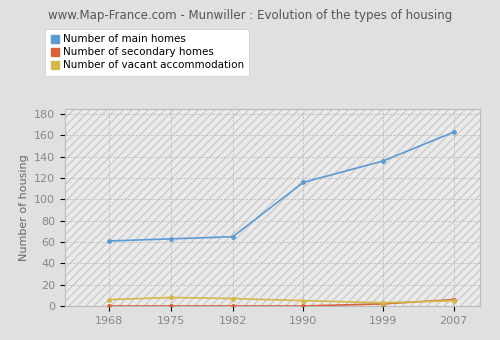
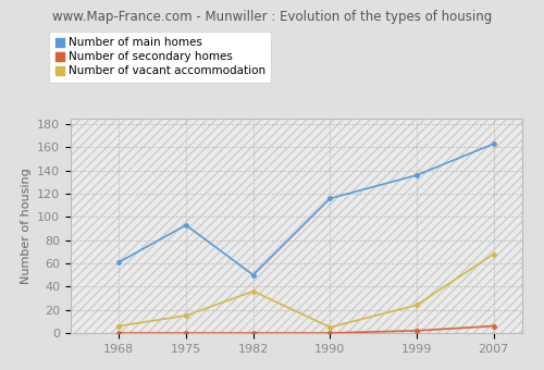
Number of main homes/1975: 63 -> 93
Number of vacant accommodation/1975: 8 -> 15
Number of main homes/1982: 65 -> 50
Number of vacant accommodation/1982: 7 -> 36
Number of vacant accommodation/1999: 3 -> 24
Number of vacant accommodation/2007: 5 -> 68
